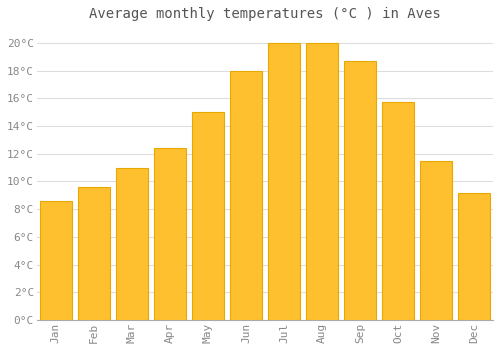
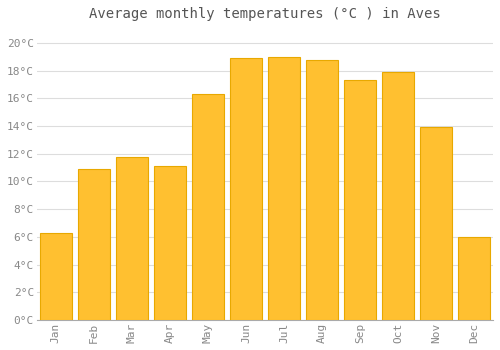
Jan: 8.6°C -> 6.3°C
Feb: 9.6°C -> 10.9°C
Mar: 11.0°C -> 11.8°C
Apr: 12.4°C -> 11.1°C
May: 15.0°C -> 16.3°C
Jun: 18.0°C -> 18.9°C
Jul: 20.0°C -> 19.0°C
Aug: 20.0°C -> 18.8°C
Sep: 18.7°C -> 17.3°C
Oct: 15.7°C -> 17.9°C
Nov: 11.5°C -> 13.9°C
Dec: 9.2°C -> 6.0°C
